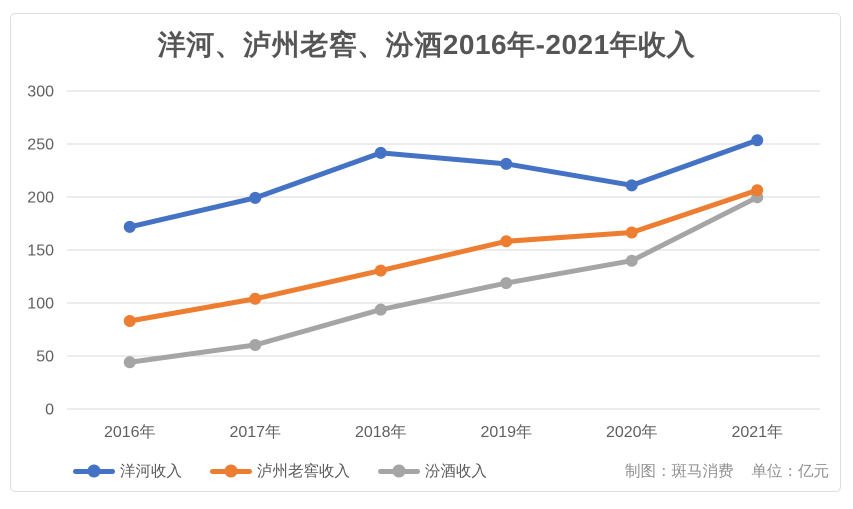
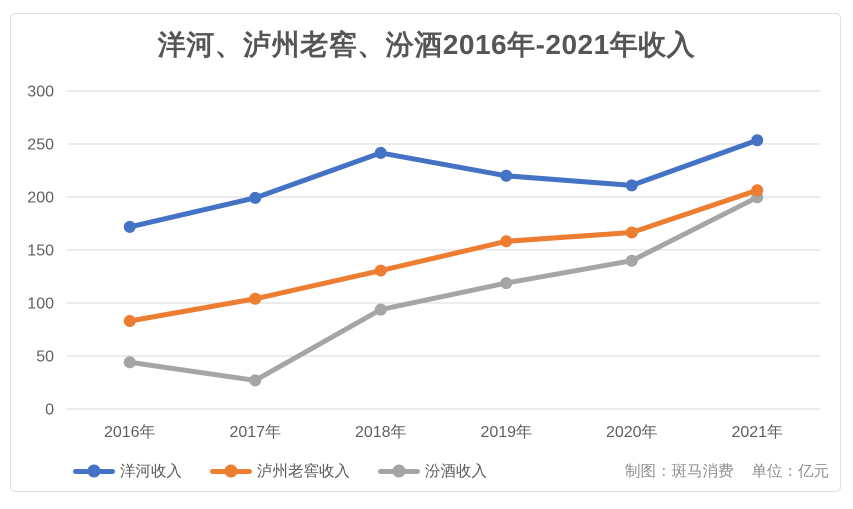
汾酒收入/2017年: 60 -> 27
洋河收入/2019年: 231 -> 220
